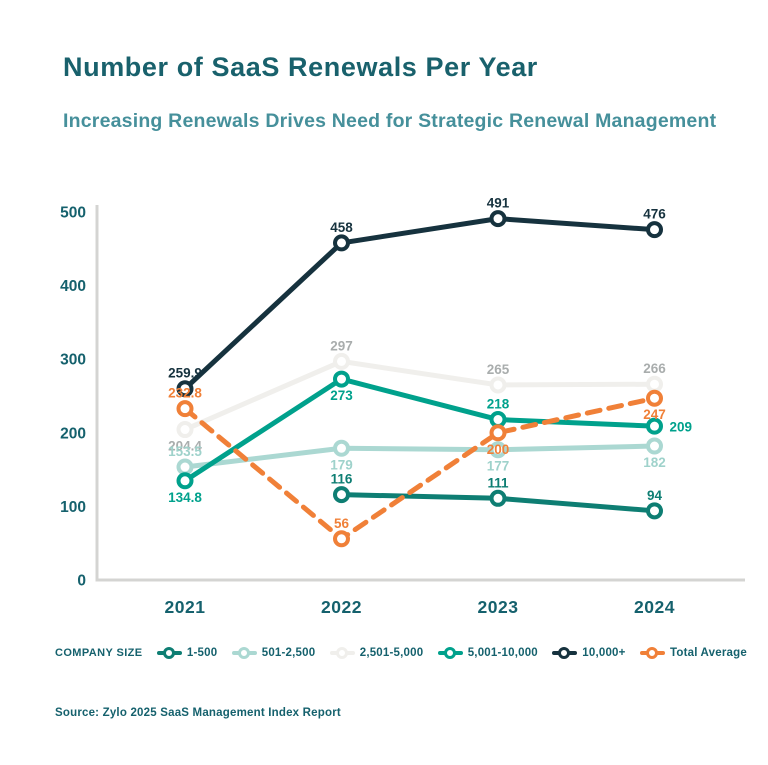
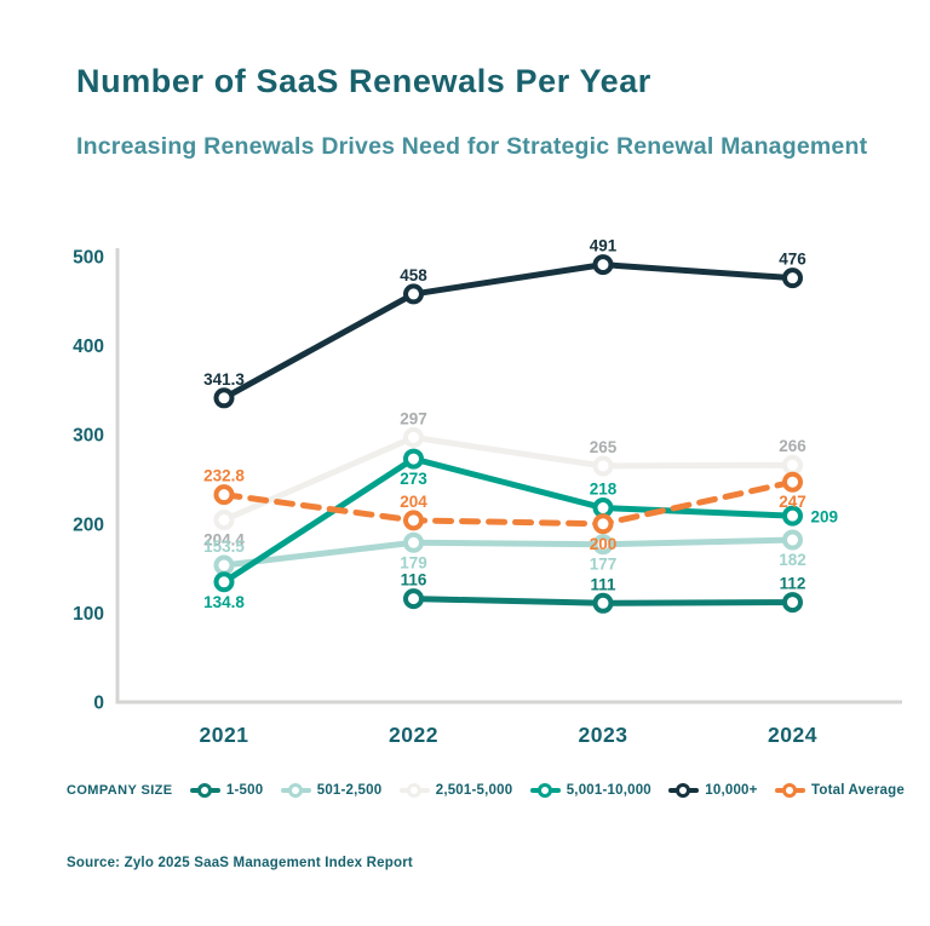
10,000+/2021: 259.9 -> 341.3
Total Average/2022: 56 -> 204
1-500/2024: 94 -> 112
